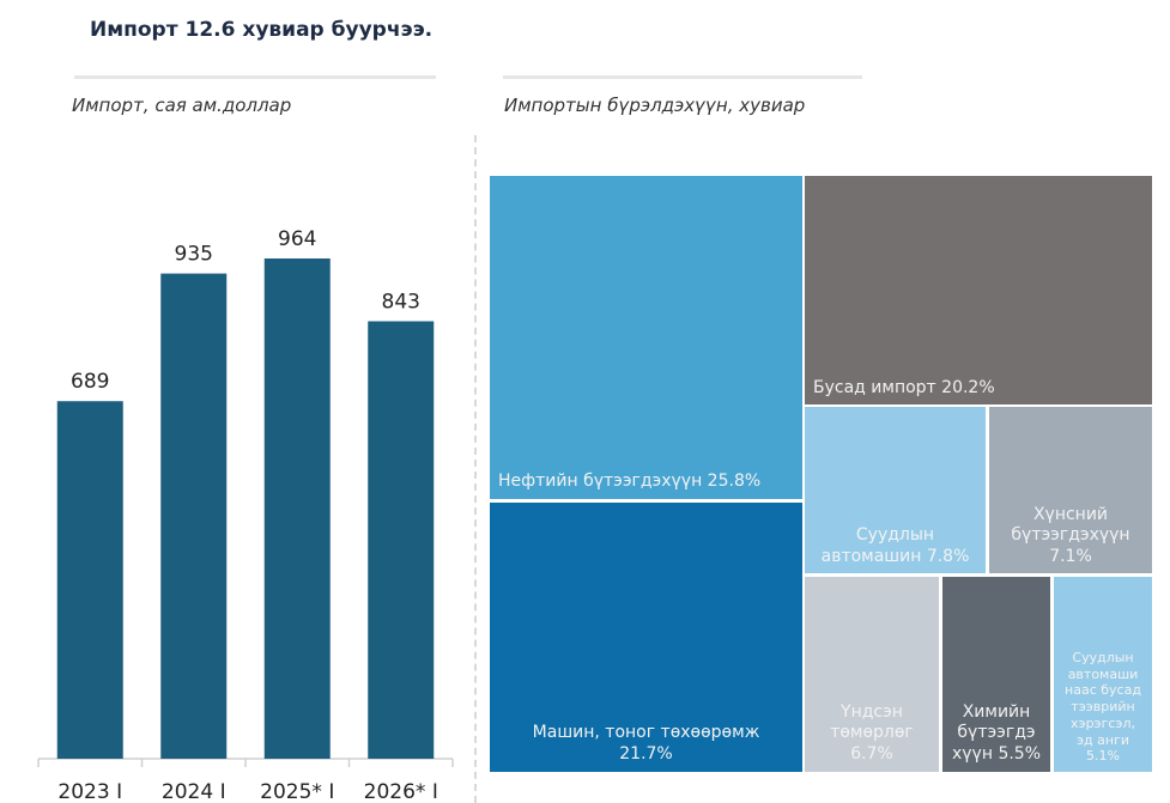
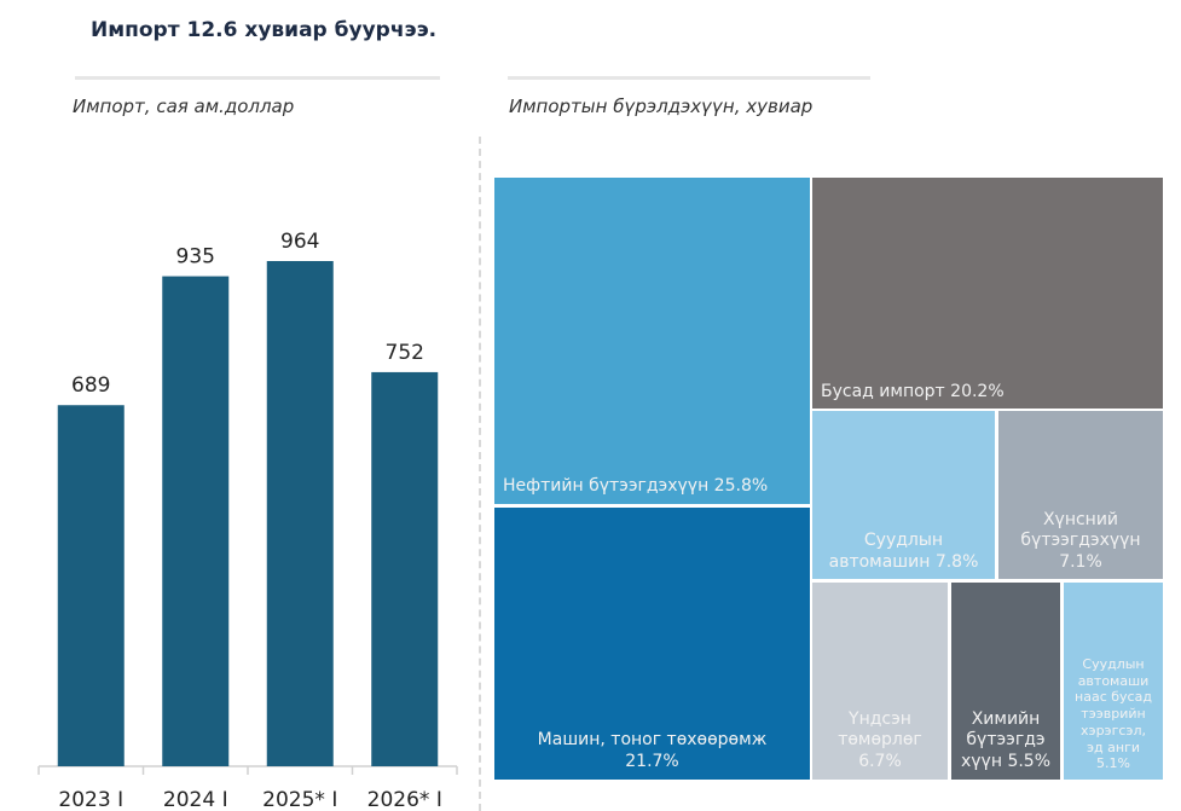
Импорт, сая ам.доллар/2026* I: 843 -> 752
